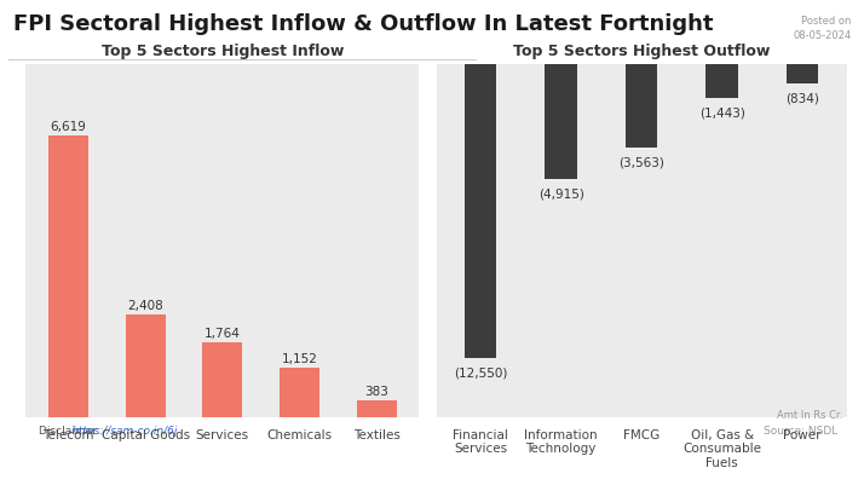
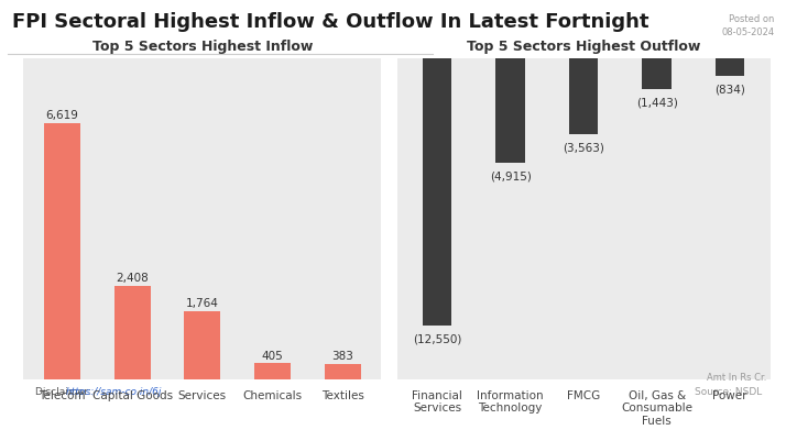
Top 5 Sectors Highest Inflow/Chemicals: 1,152 -> 405
